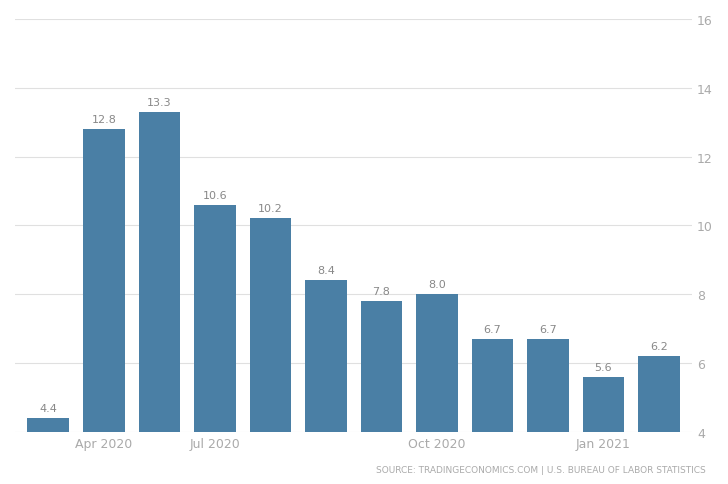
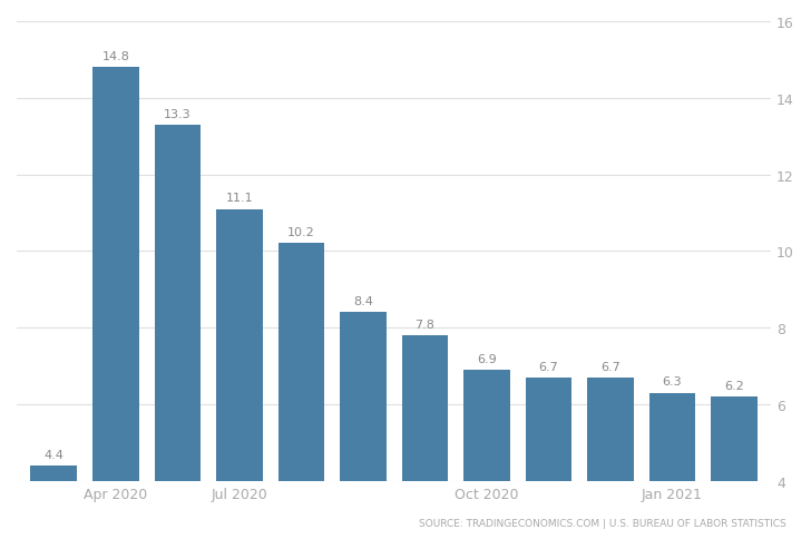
Apr 2020: 12.8 -> 14.8
Jul 2020: 10.6 -> 11.1
Oct 2020: 8.0 -> 6.9
Jan 2021: 5.6 -> 6.3
